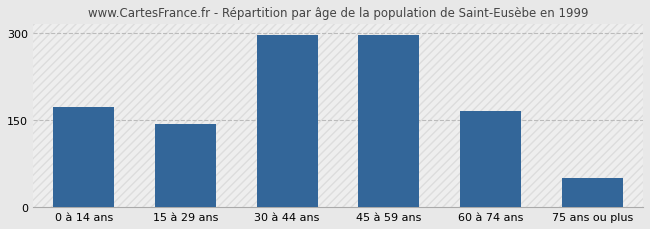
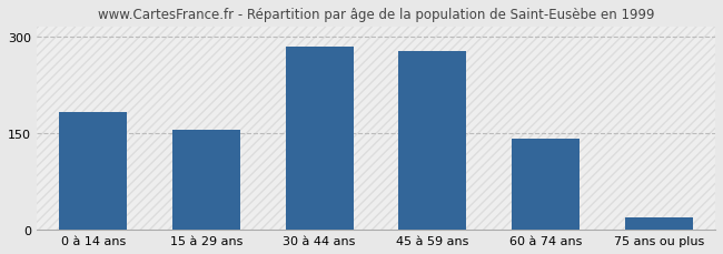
0 à 14 ans: 172 -> 183
15 à 29 ans: 144 -> 155
30 à 44 ans: 296 -> 285
45 à 59 ans: 296 -> 278
60 à 74 ans: 166 -> 141
75 ans ou plus: 50 -> 20
